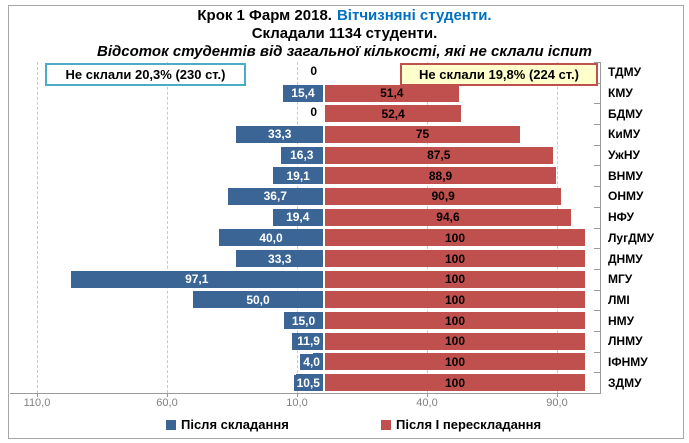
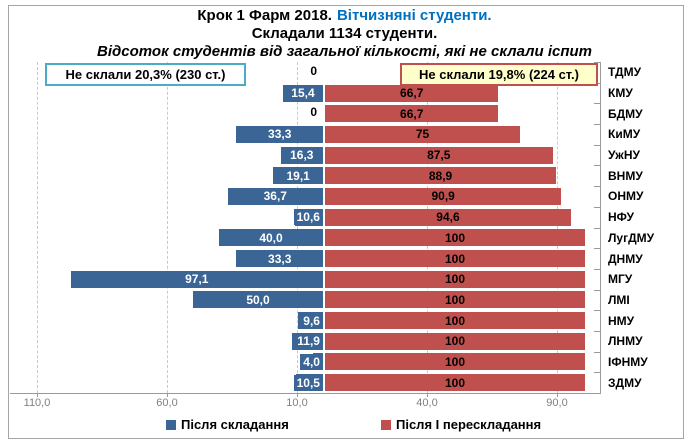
Після І перескладання/КМУ: 51,4 -> 66,7
Після І перескладання/БДМУ: 52,4 -> 66,7
Після складання/НФУ: 19,4 -> 10,6
Після складання/НМУ: 15,0 -> 9,6
